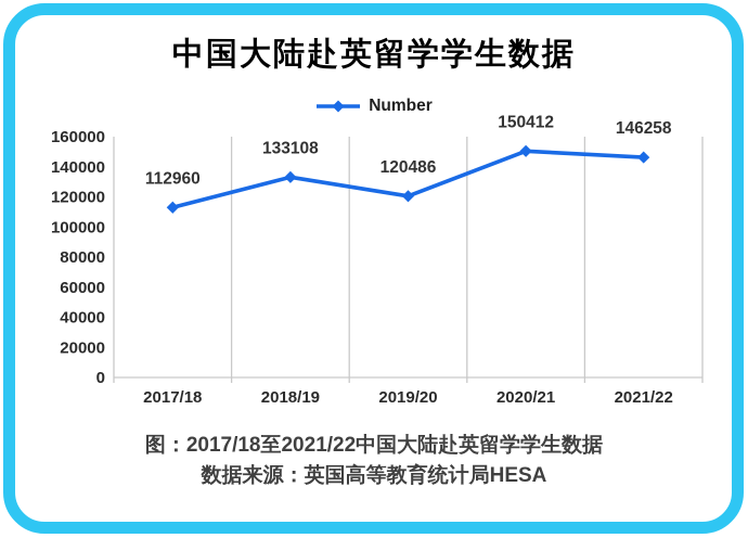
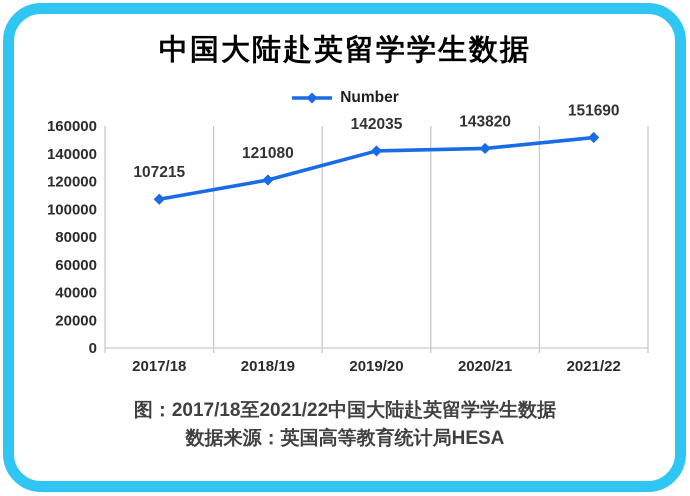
2017/18: 112960 -> 107215
2018/19: 133108 -> 121080
2019/20: 120486 -> 142035
2020/21: 150412 -> 143820
2021/22: 146258 -> 151690
